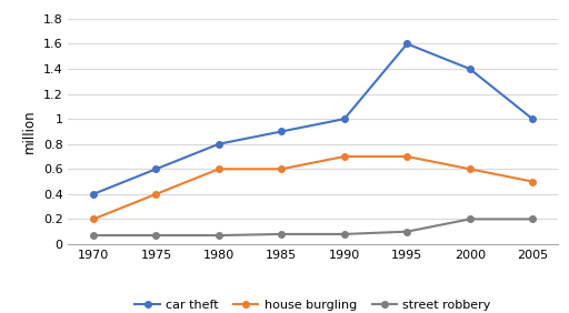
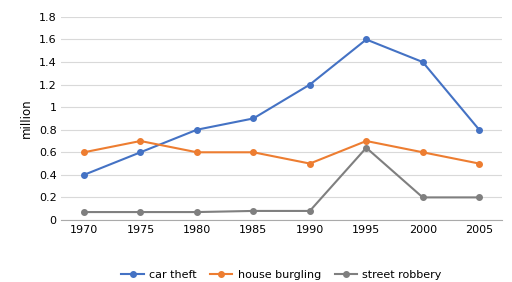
house burgling/1970: 0.2 -> 0.6
house burgling/1975: 0.4 -> 0.7
car theft/1990: 1.0 -> 1.2
house burgling/1990: 0.7 -> 0.5
street robbery/1995: 0.10 -> 0.64
car theft/2005: 1.0 -> 0.8
